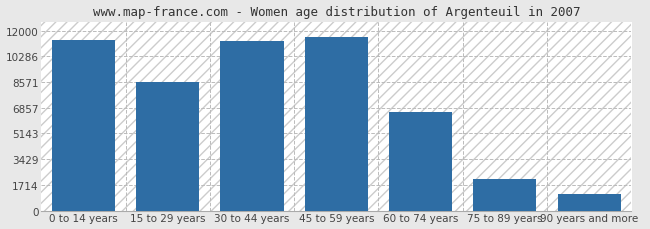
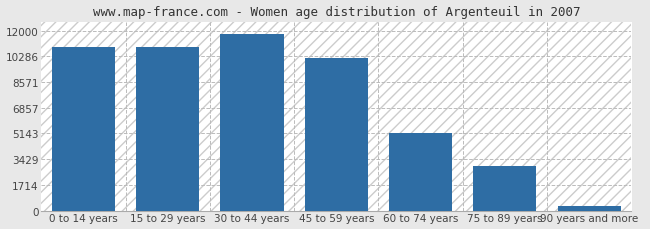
0 to 14 years: 11400 -> 10900
15 to 29 years: 8600 -> 10900
30 to 44 years: 11300 -> 11800
45 to 59 years: 11600 -> 10200
60 to 74 years: 6600 -> 5200
75 to 89 years: 2100 -> 3000
90 years and more: 1100 -> 300
